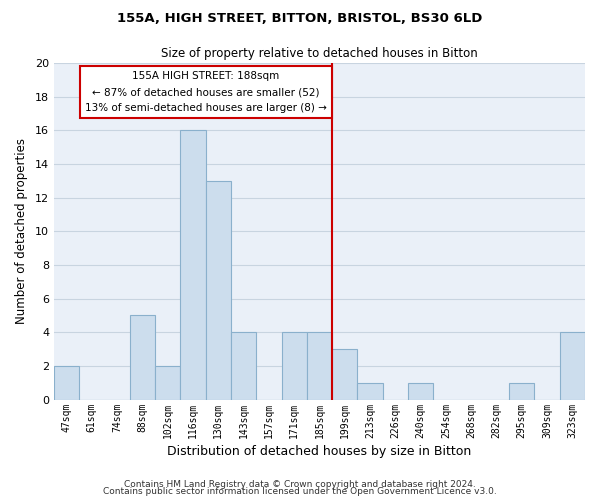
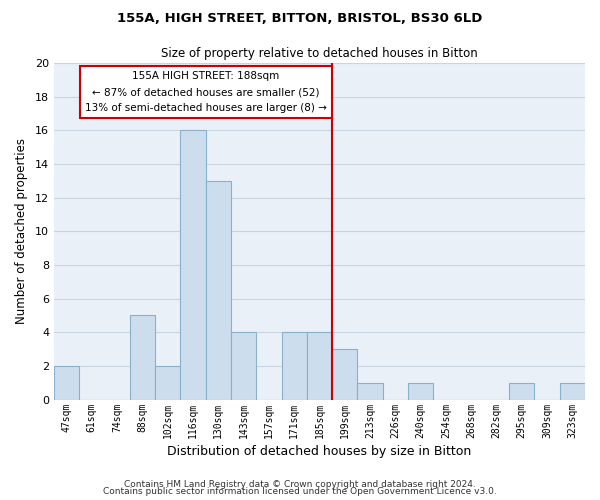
323sqm: 4 -> 1
